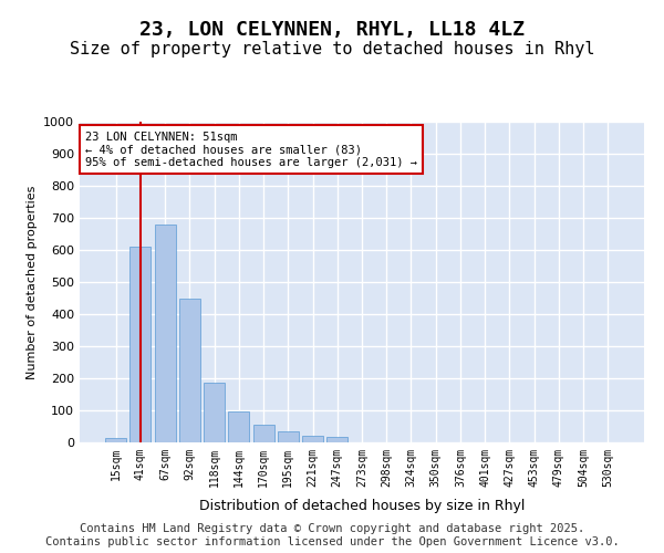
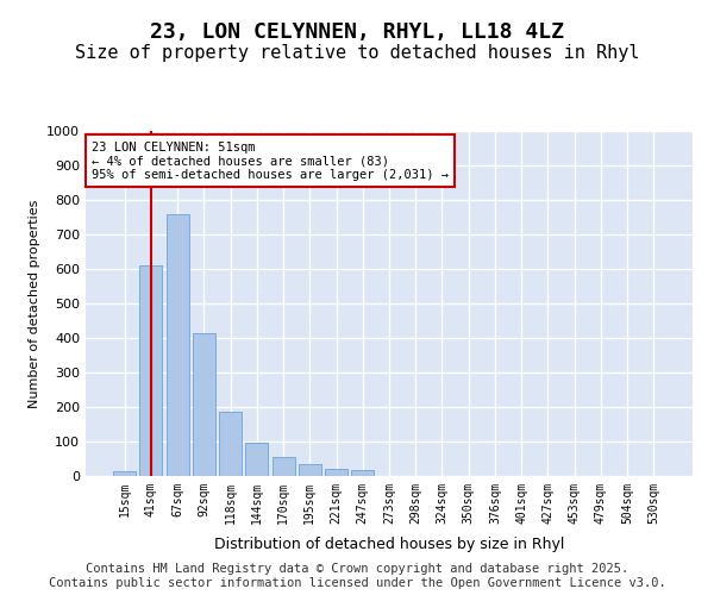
67sqm: 680 -> 760
92sqm: 450 -> 415
